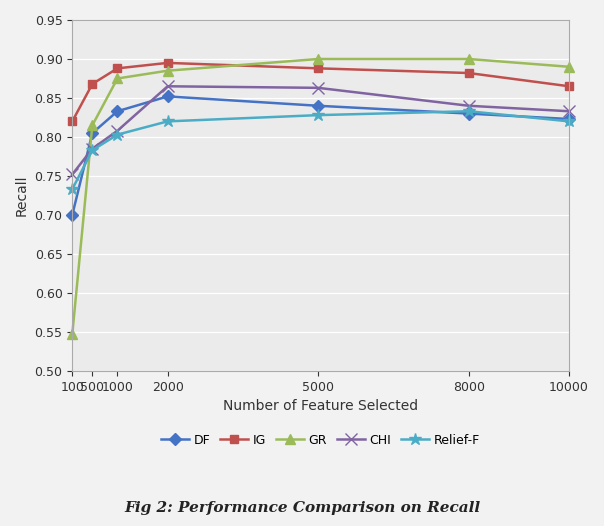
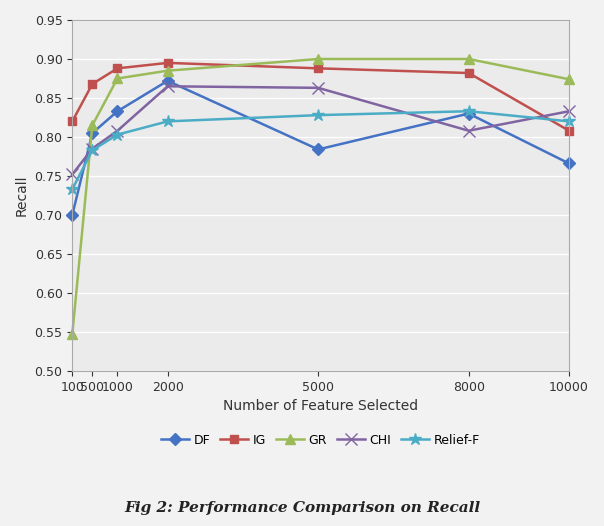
DF/2000: 0.852 -> 0.872
DF/5000: 0.840 -> 0.784
CHI/8000: 0.840 -> 0.808
DF/10000: 0.823 -> 0.766
IG/10000: 0.865 -> 0.808
GR/10000: 0.890 -> 0.874
